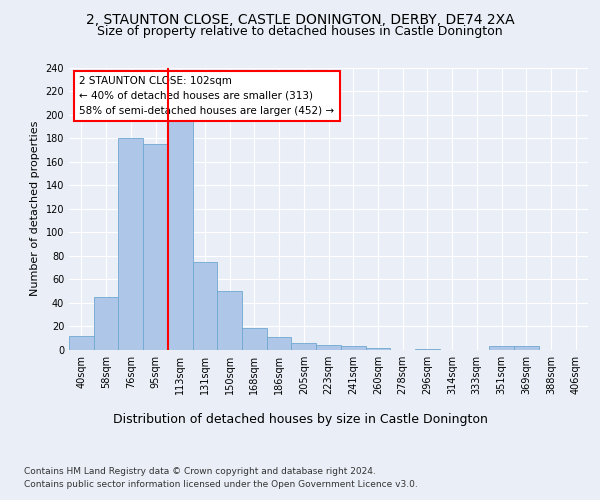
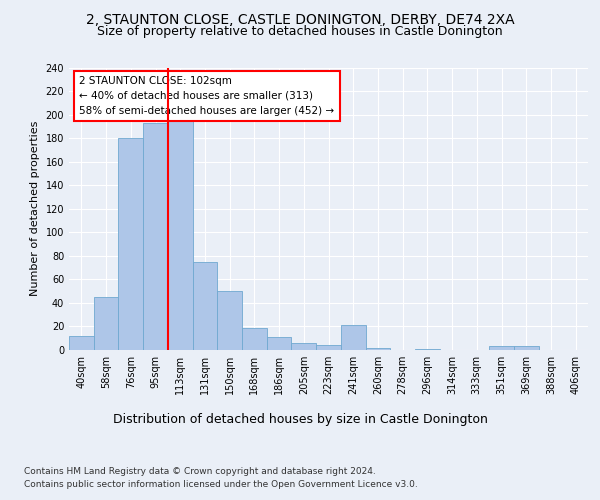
95sqm: 175 -> 193
241sqm: 3 -> 21
